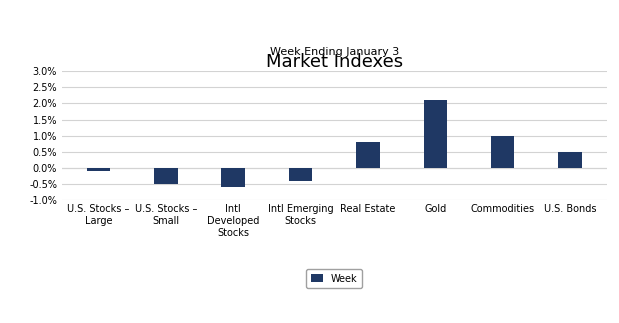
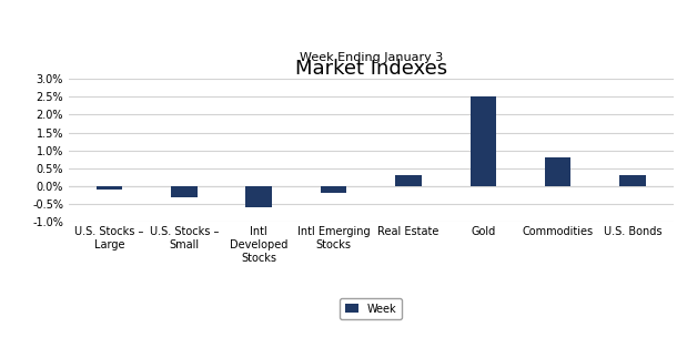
U.S. Stocks – Small: -0.5% -> -0.3%
Intl Emerging Stocks: -0.4% -> -0.2%
Real Estate: 0.8% -> 0.3%
Gold: 2.1% -> 2.5%
Commodities: 1.0% -> 0.8%
U.S. Bonds: 0.5% -> 0.3%
